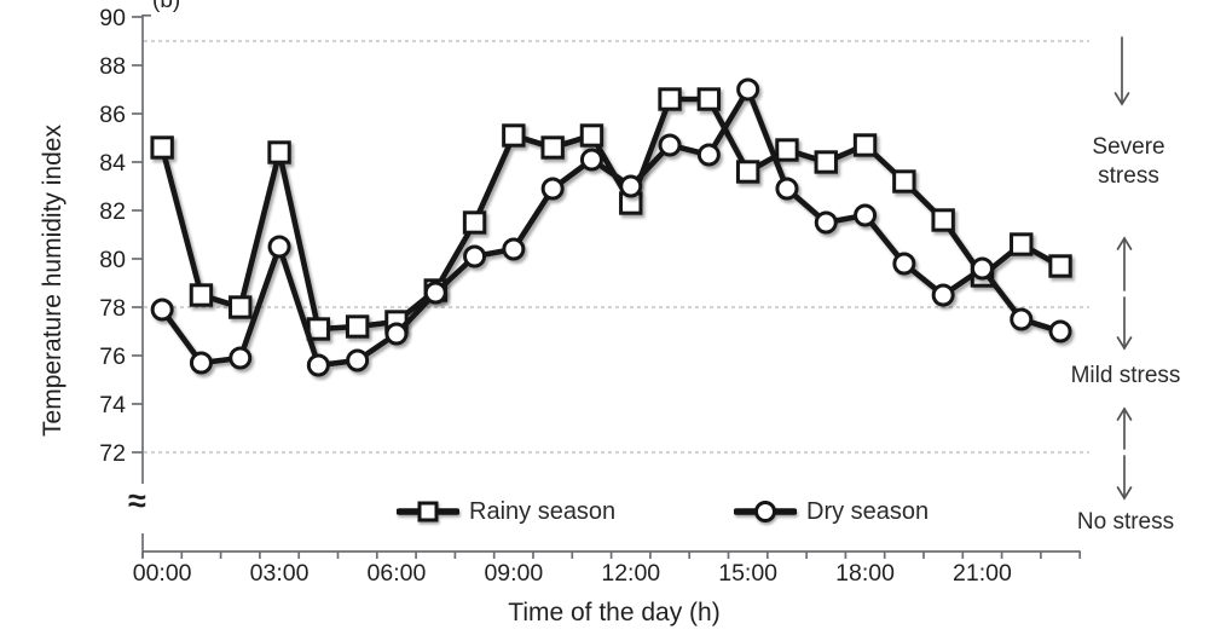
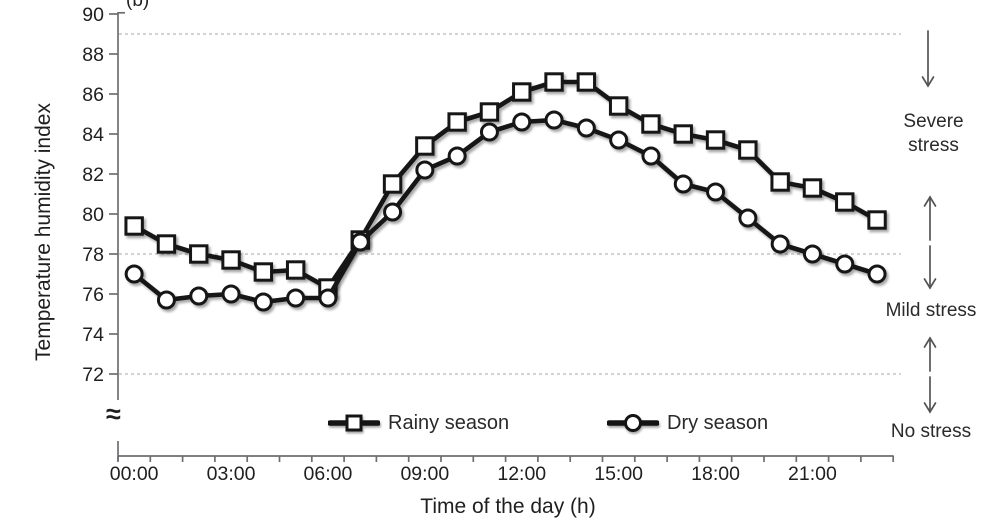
Rainy season/00:00: 84.6 -> 79.4
Dry season/00:00: 77.9 -> 77.0
Rainy season/03:00: 84.4 -> 77.7
Dry season/03:00: 80.5 -> 76.0
Rainy season/06:00: 77.4 -> 76.3
Dry season/06:00: 76.9 -> 75.8
Rainy season/09:00: 85.1 -> 83.4
Dry season/09:00: 80.4 -> 82.2
Rainy season/12:00: 82.3 -> 86.1
Dry season/12:00: 83.0 -> 84.6
Rainy season/15:00: 83.6 -> 85.4
Dry season/15:00: 87.0 -> 83.7
Rainy season/18:00: 84.7 -> 83.7
Dry season/18:00: 81.8 -> 81.1
Rainy season/21:00: 79.3 -> 81.3
Dry season/21:00: 79.6 -> 78.0
